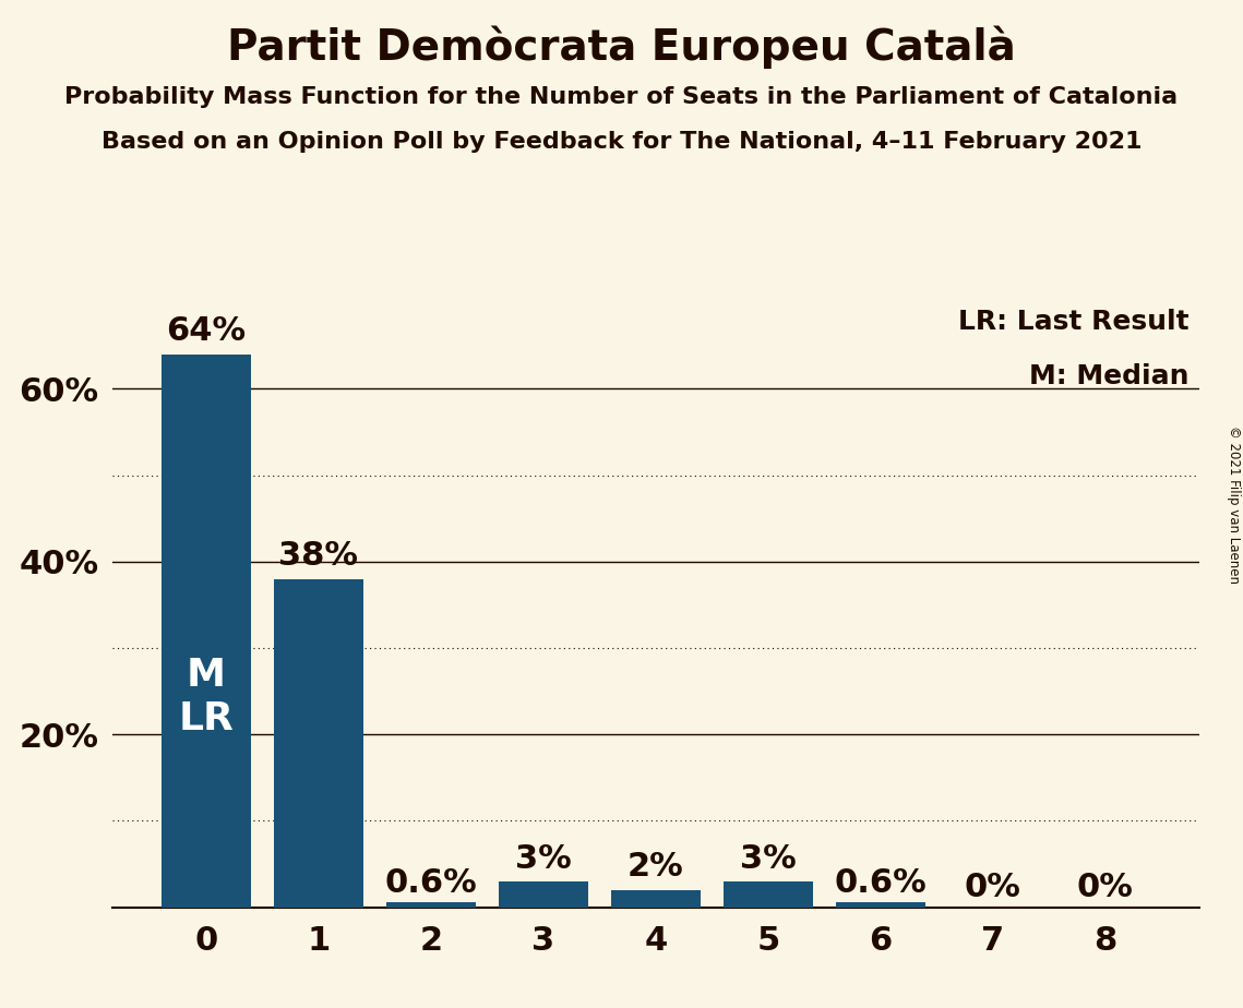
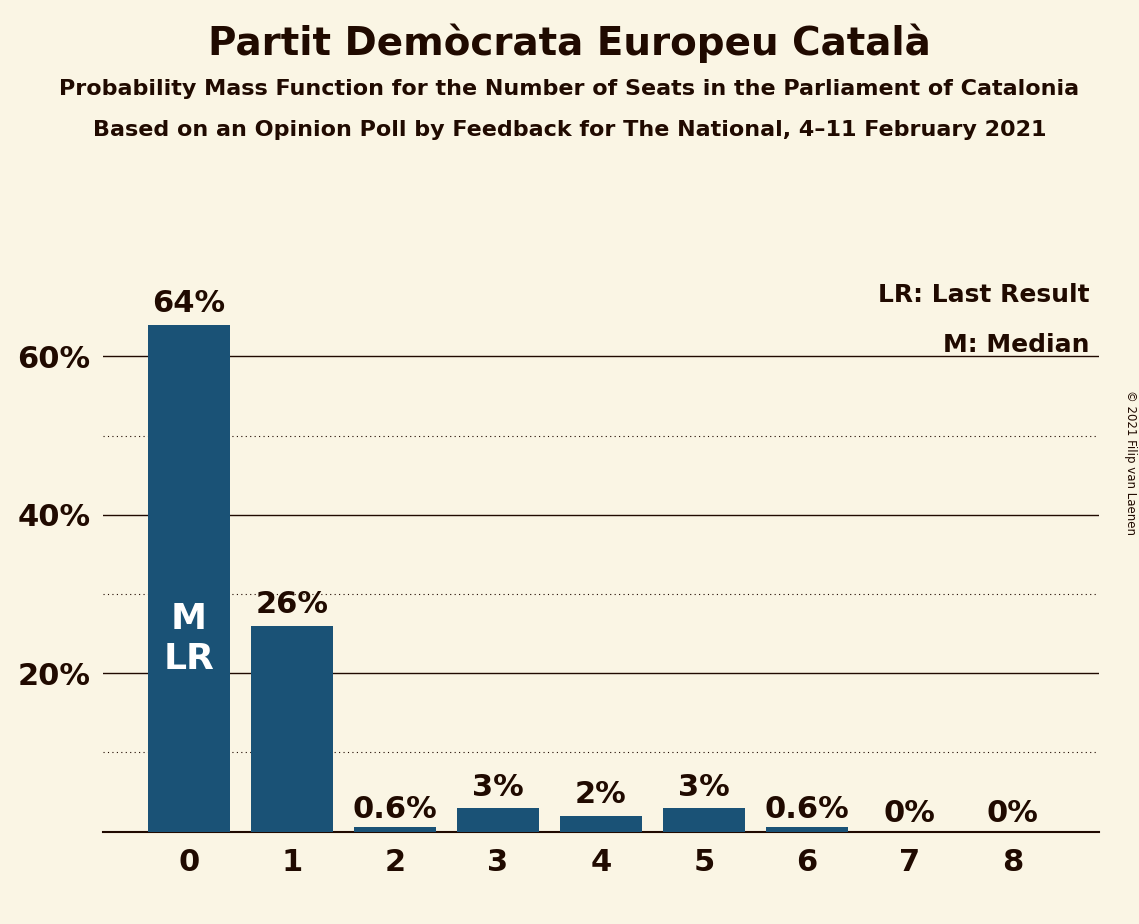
1: 38% -> 26%
